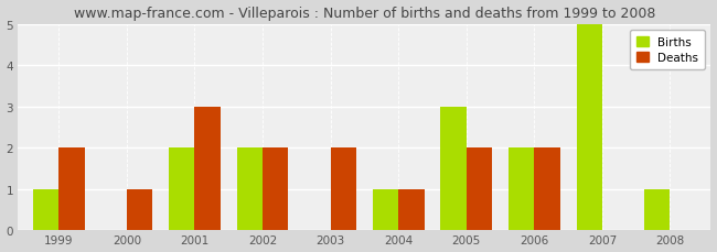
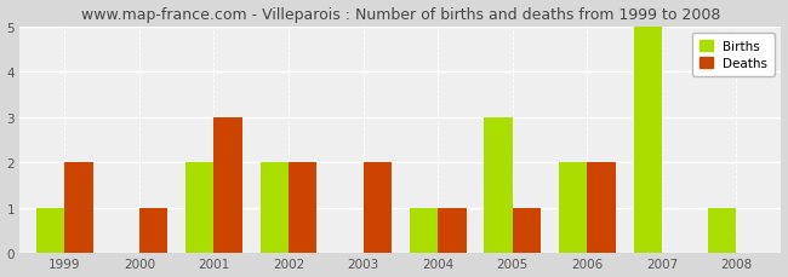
Deaths/2005: 2 -> 1
